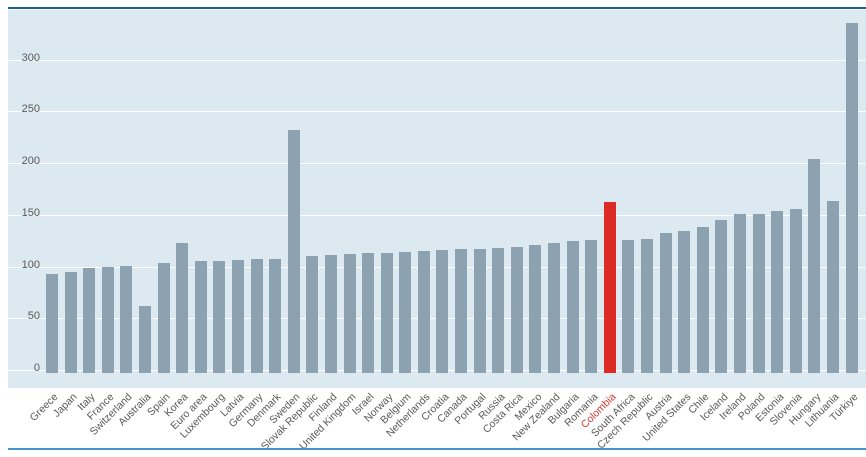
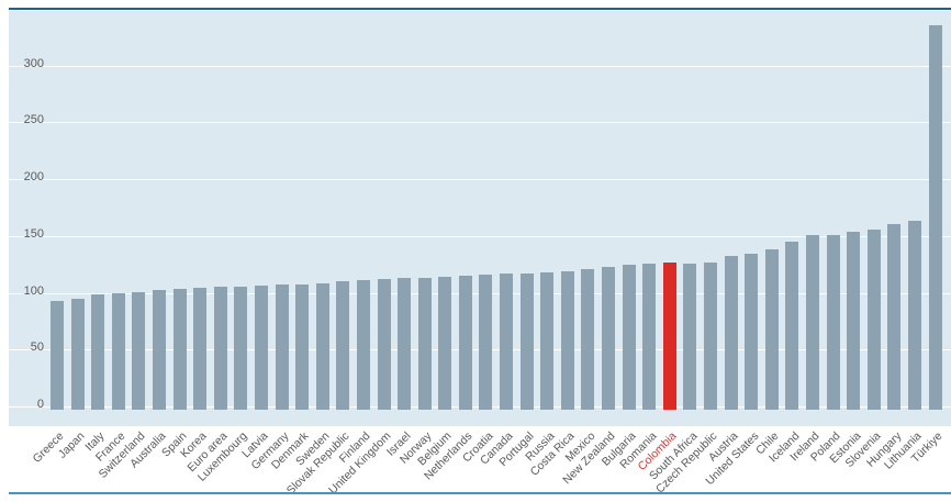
Australia: 62 -> 102
Korea: 123 -> 104
Sweden: 232 -> 108
Colombia: 162 -> 127
Hungary: 204 -> 160
